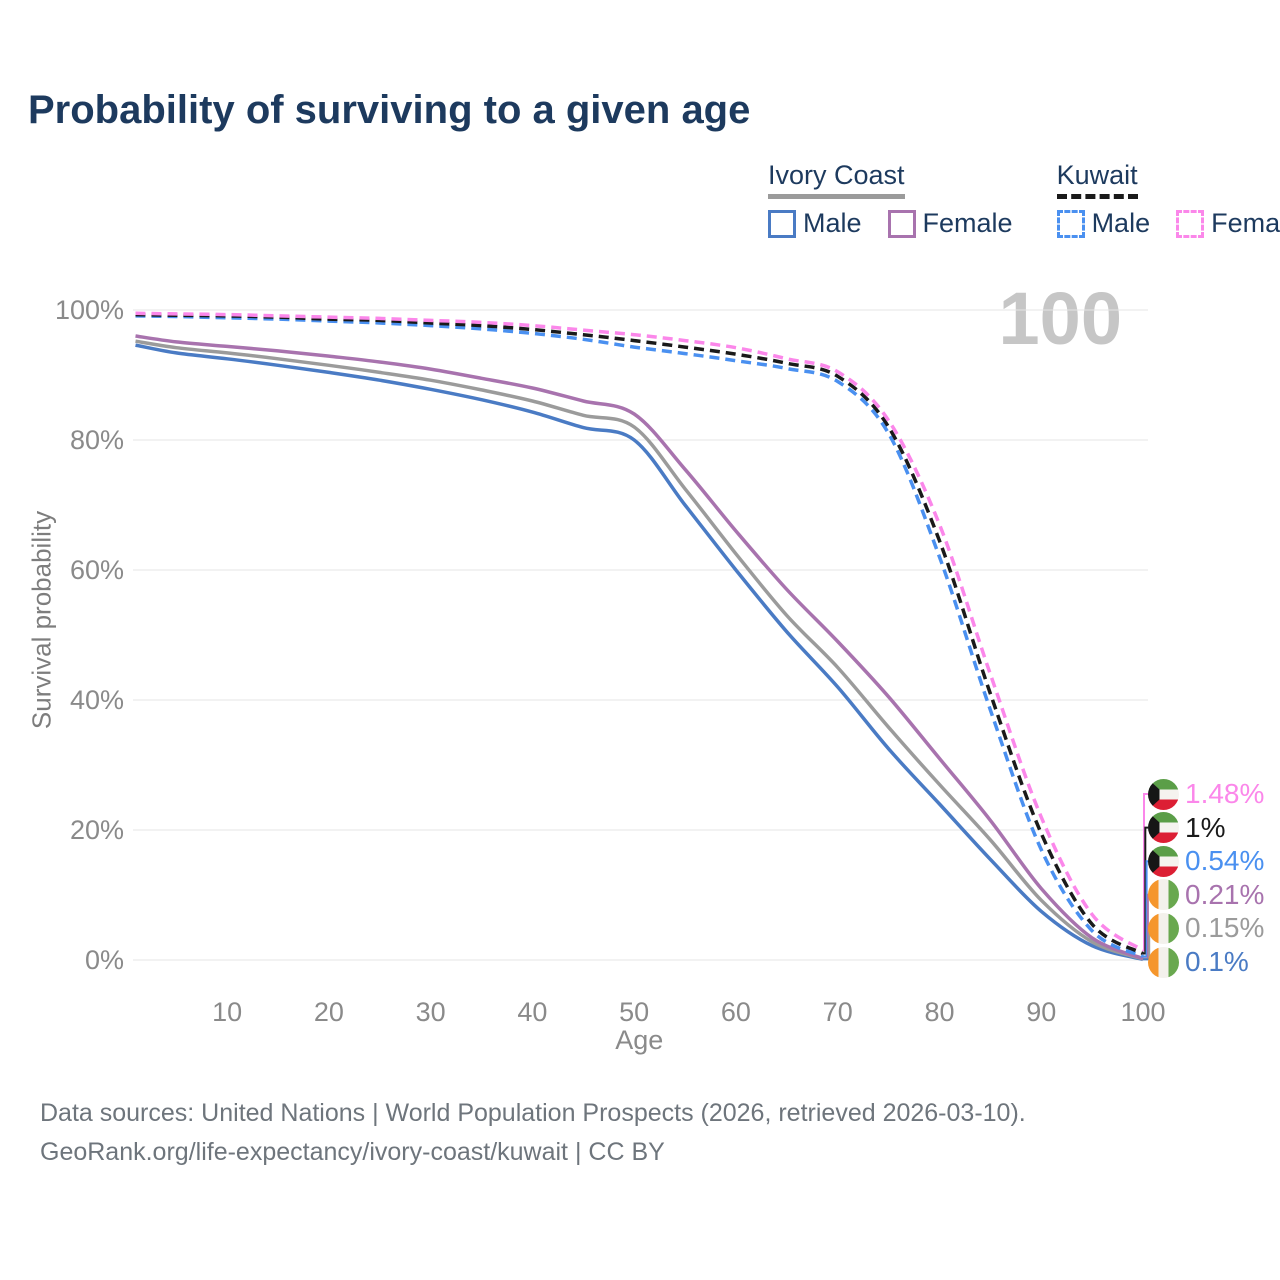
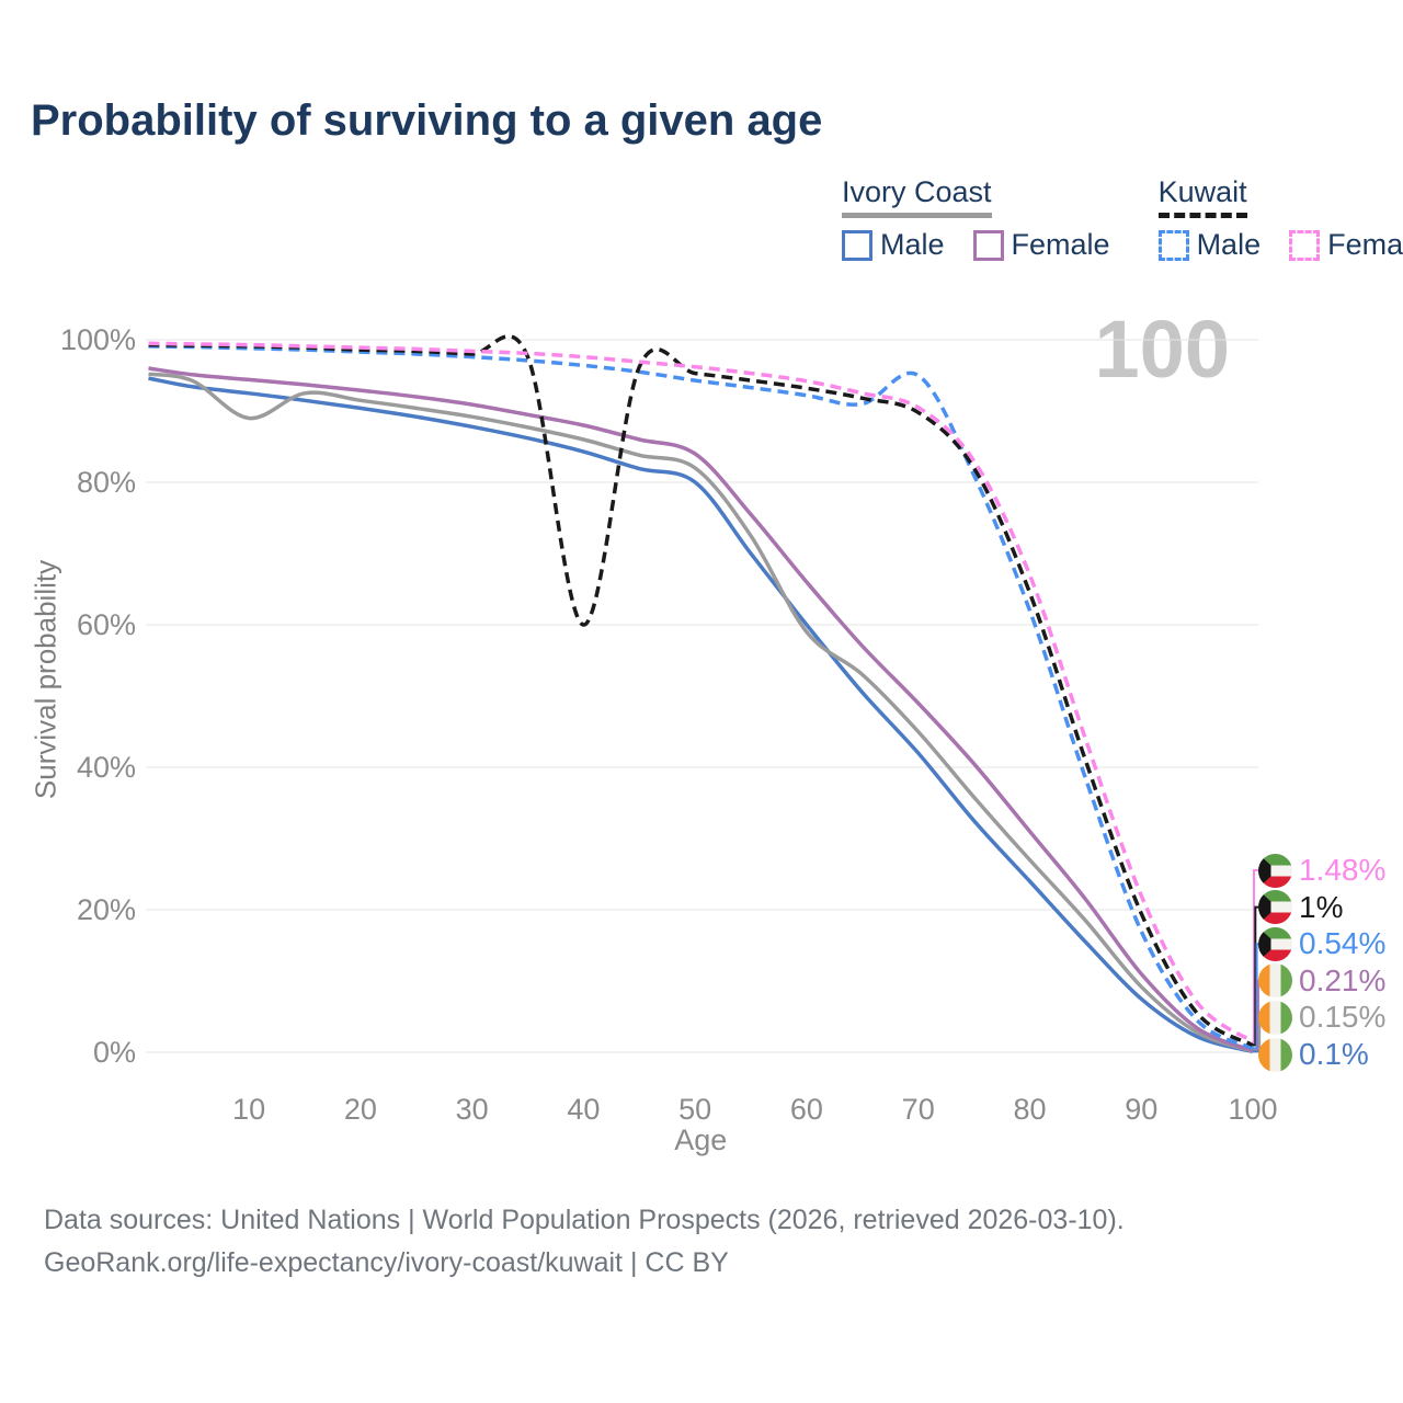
Ivory Coast/10: 93% -> 89%
Kuwait/40: 97% -> 60%
Ivory Coast/60: 62% -> 59%
Kuwait Male/70: 89% -> 95%
